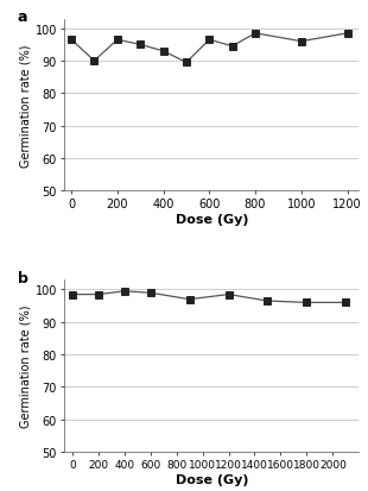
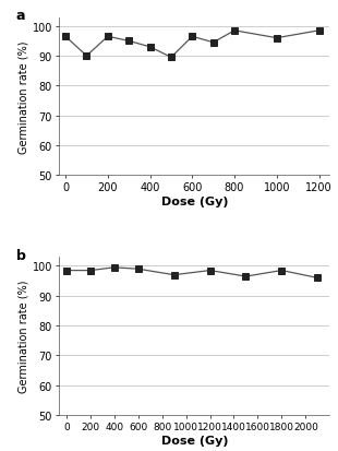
1800: 96.0 -> 98.5
